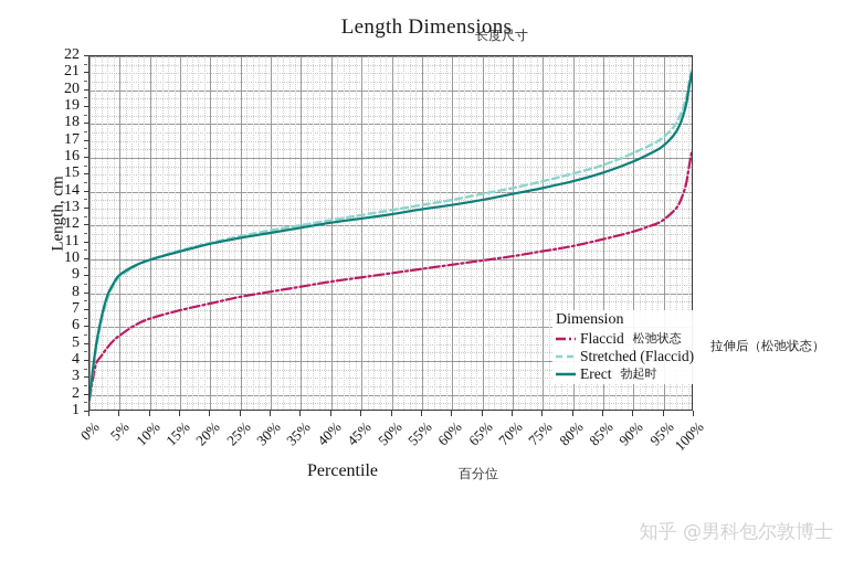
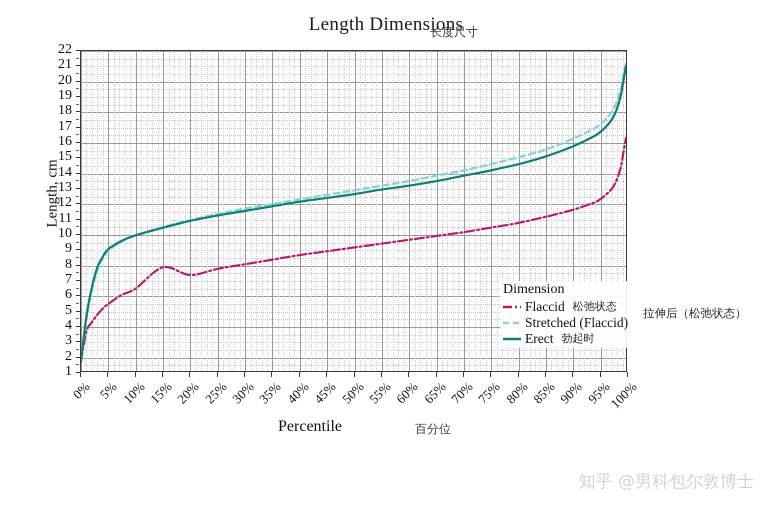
Flaccid/15: 6.9 -> 7.8
